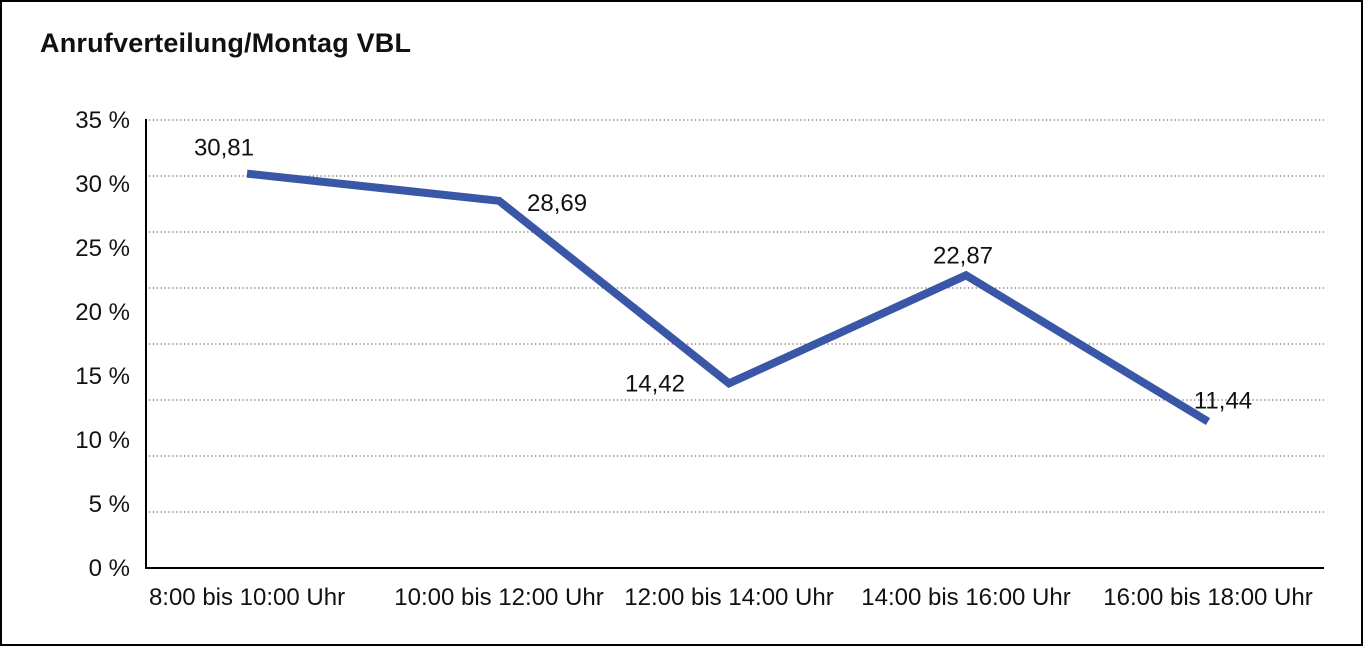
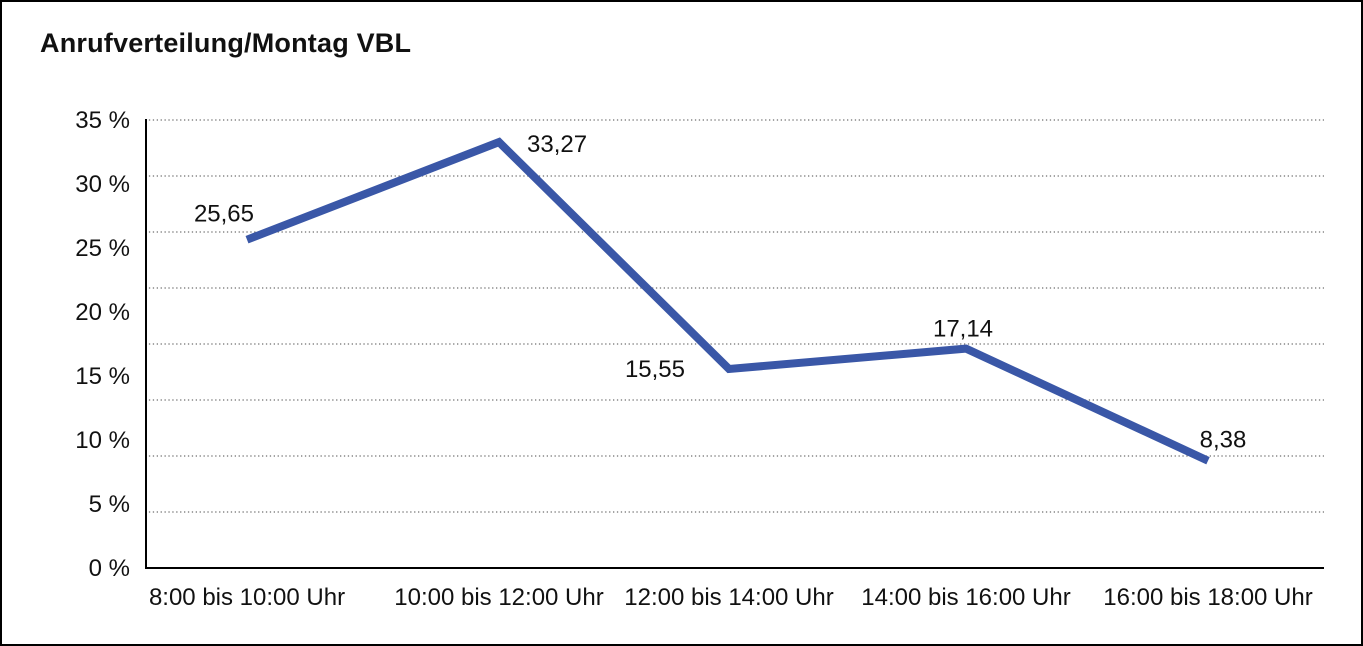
8:00 bis 10:00 Uhr: 30,81 -> 25,65
10:00 bis 12:00 Uhr: 28,69 -> 33,27
12:00 bis 14:00 Uhr: 14,42 -> 15,55
14:00 bis 16:00 Uhr: 22,87 -> 17,14
16:00 bis 18:00 Uhr: 11,44 -> 8,38
